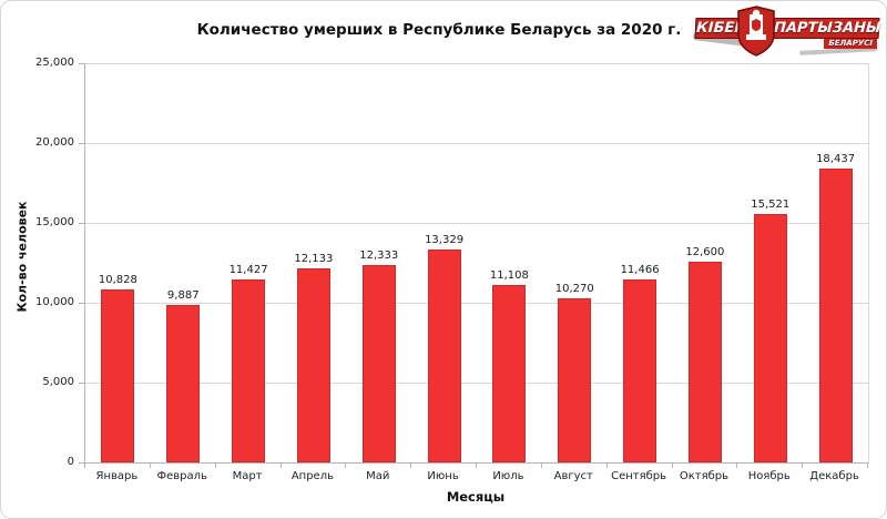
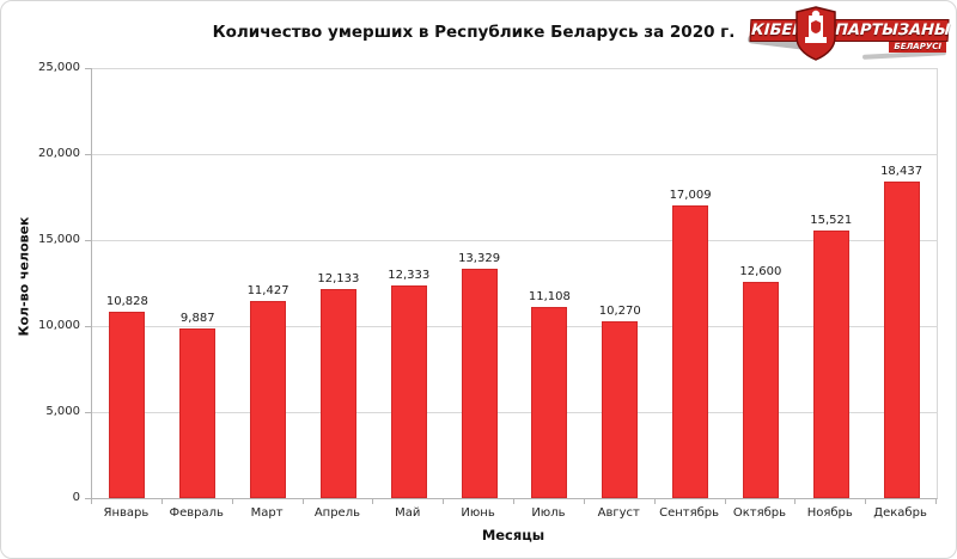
Сентябрь: 11,466 -> 17,009
